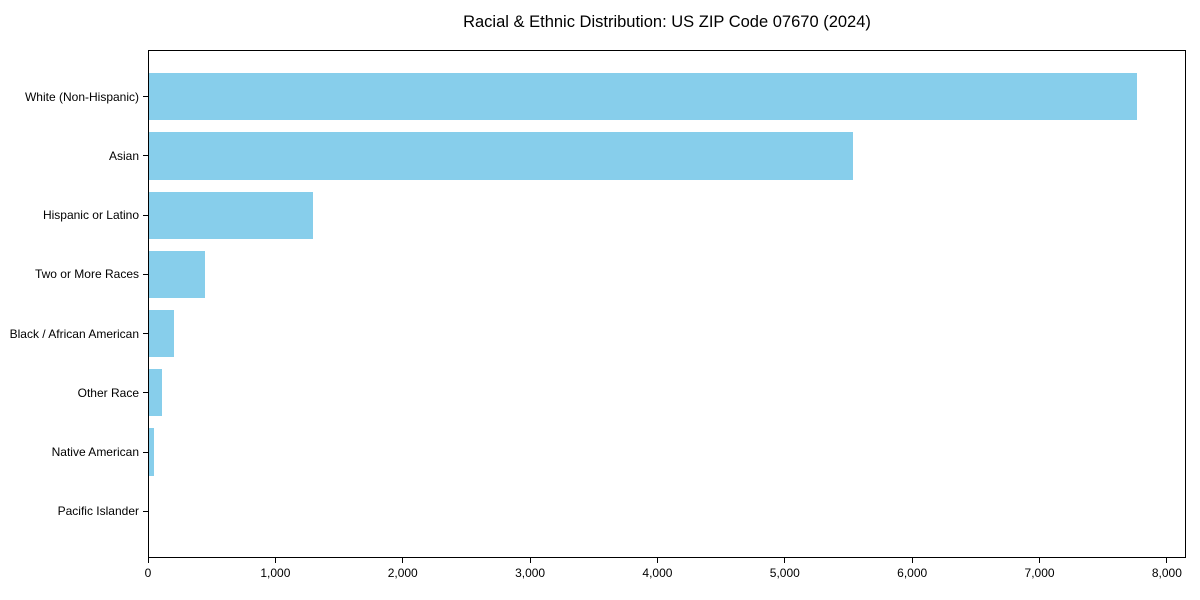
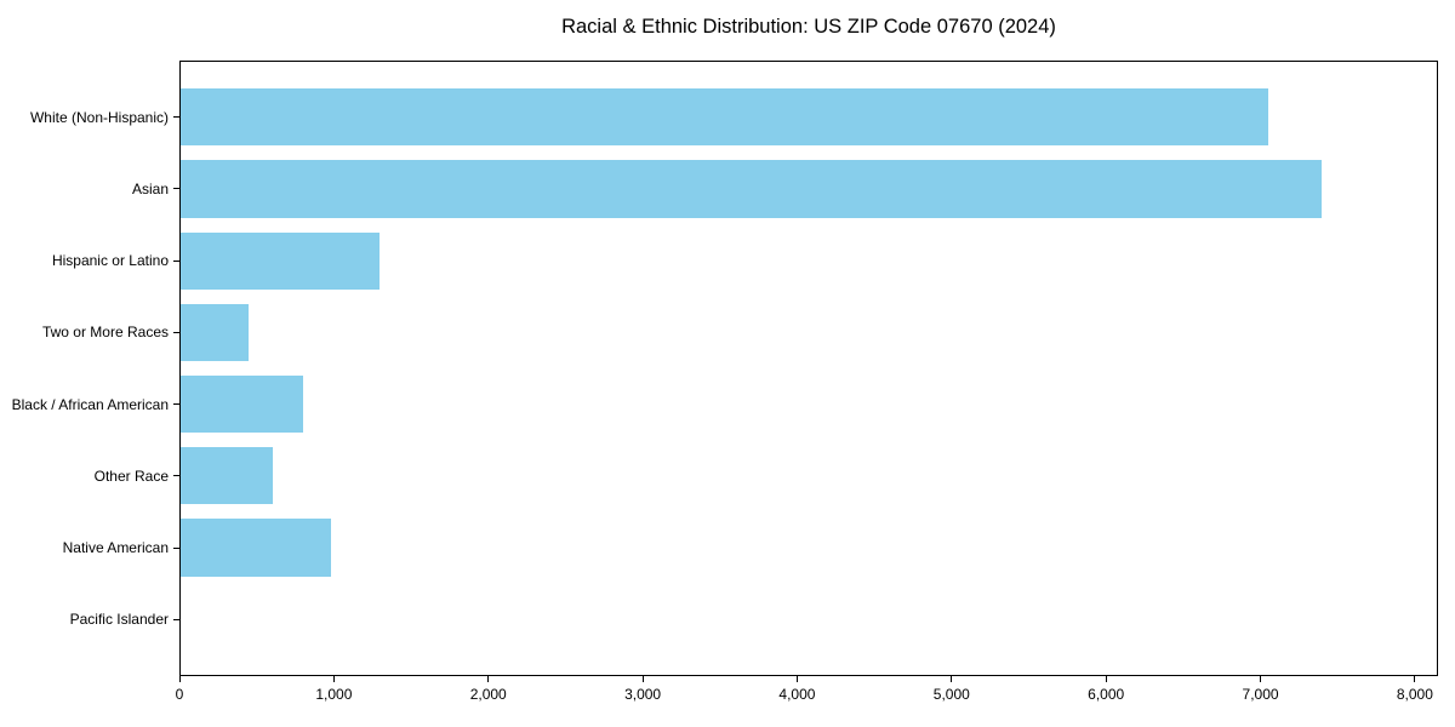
White (Non-Hispanic): 7760 -> 7040
Asian: 5520 -> 7390
Black / African American: 200 -> 790
Other Race: 100 -> 600
Native American: 40 -> 970
